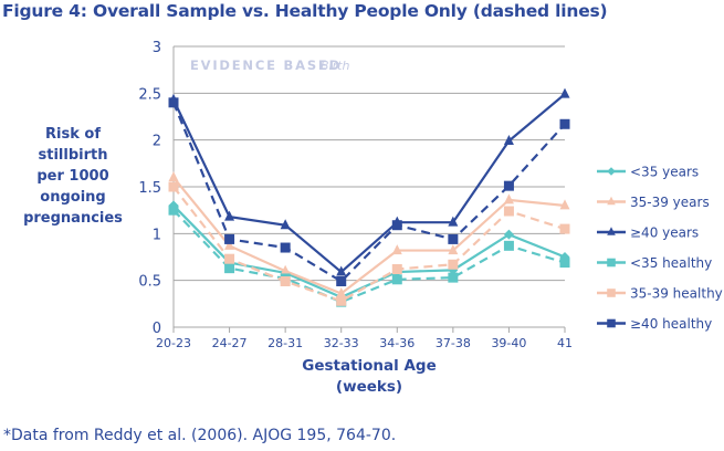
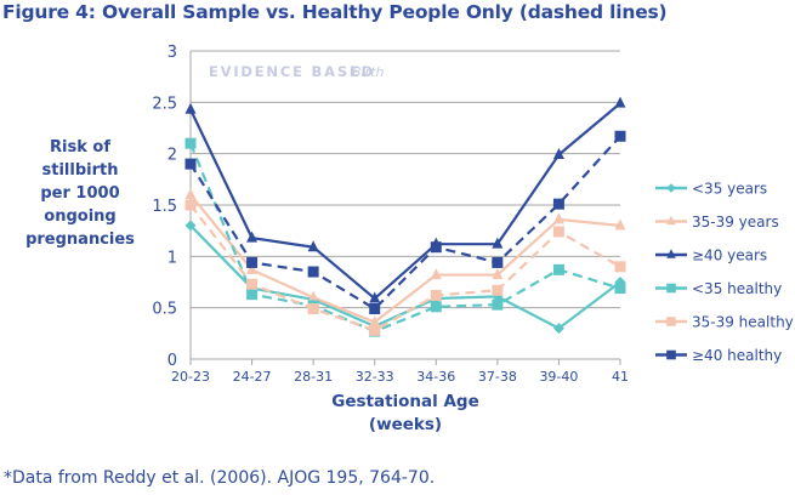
<35 healthy/20-23: 1.2 -> 2.1
≥40 healthy/20-23: 2.4 -> 1.9
<35 years/39-40: 1.0 -> 0.3
35-39 healthy/41: 1.1 -> 0.9
